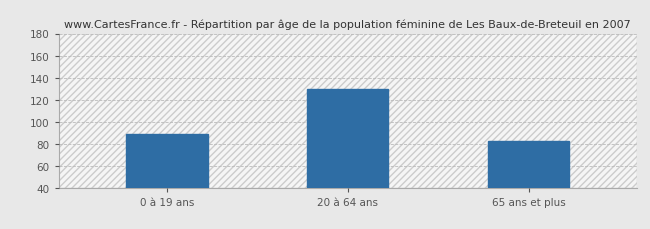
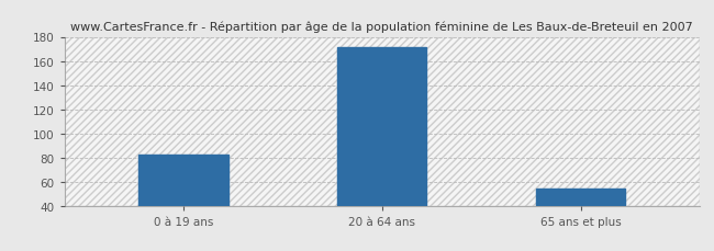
0 à 19 ans: 89 -> 82
20 à 64 ans: 130 -> 171
65 ans et plus: 82 -> 54
